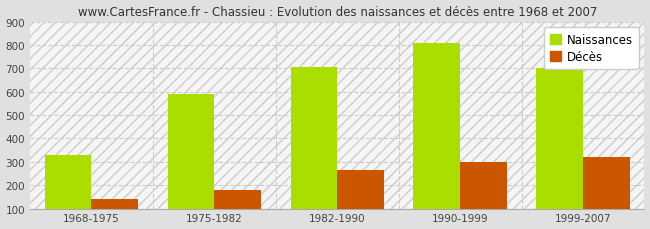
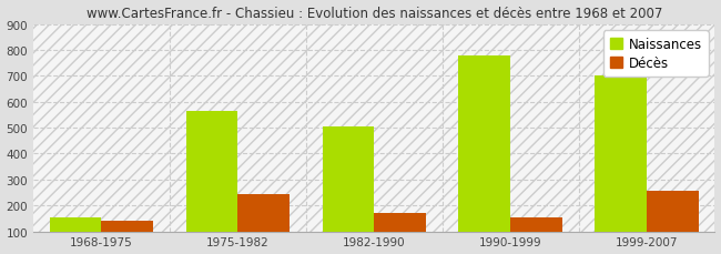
Naissances/1968-1975: 330 -> 155
Naissances/1975-1982: 590 -> 565
Décès/1975-1982: 180 -> 245
Naissances/1982-1990: 705 -> 505
Décès/1982-1990: 265 -> 170
Naissances/1990-1999: 810 -> 780
Décès/1990-1999: 300 -> 155
Décès/1999-2007: 320 -> 255
